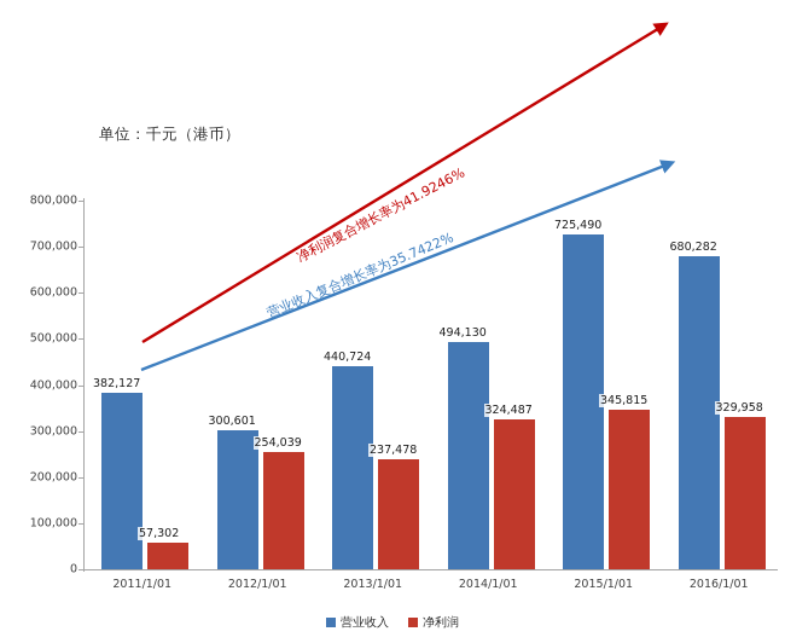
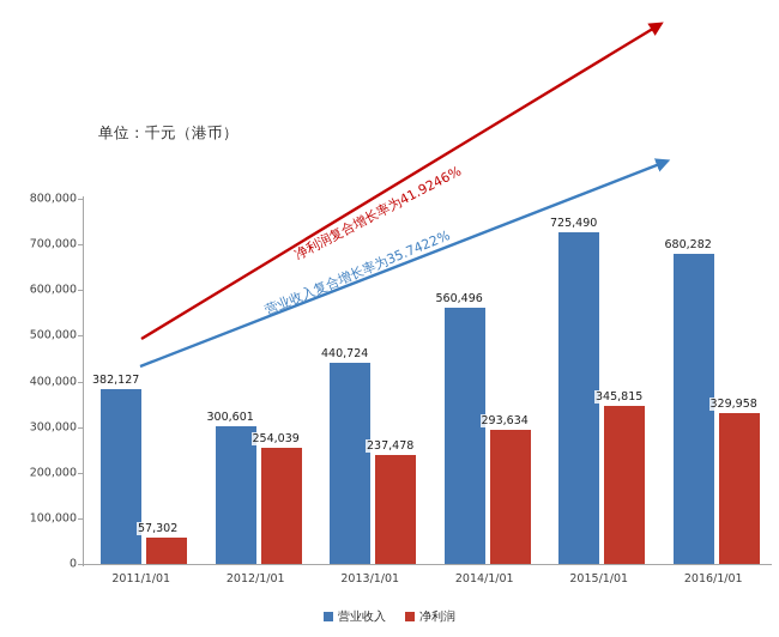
营业收入/2014/1/01: 494,130 -> 560,496
净利润/2014/1/01: 324,487 -> 293,634
